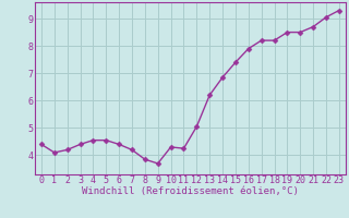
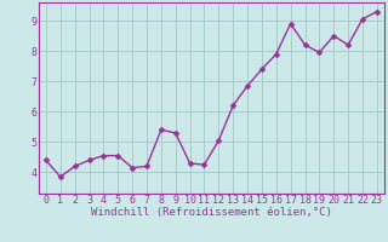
1: 4.10 -> 3.85
6: 4.40 -> 4.15
8: 3.85 -> 5.40
9: 3.70 -> 5.30
17: 8.20 -> 8.90
19: 8.50 -> 7.95
21: 8.70 -> 8.20
